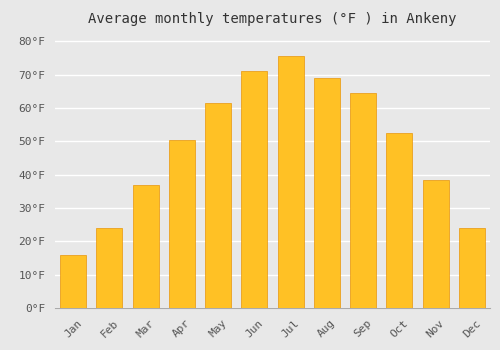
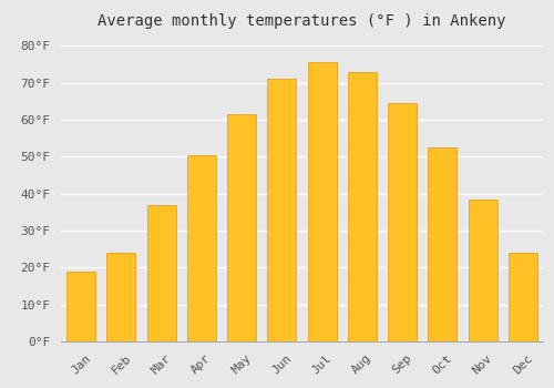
Jan: 16.0°F -> 19.0°F
Aug: 69.0°F -> 73.0°F
